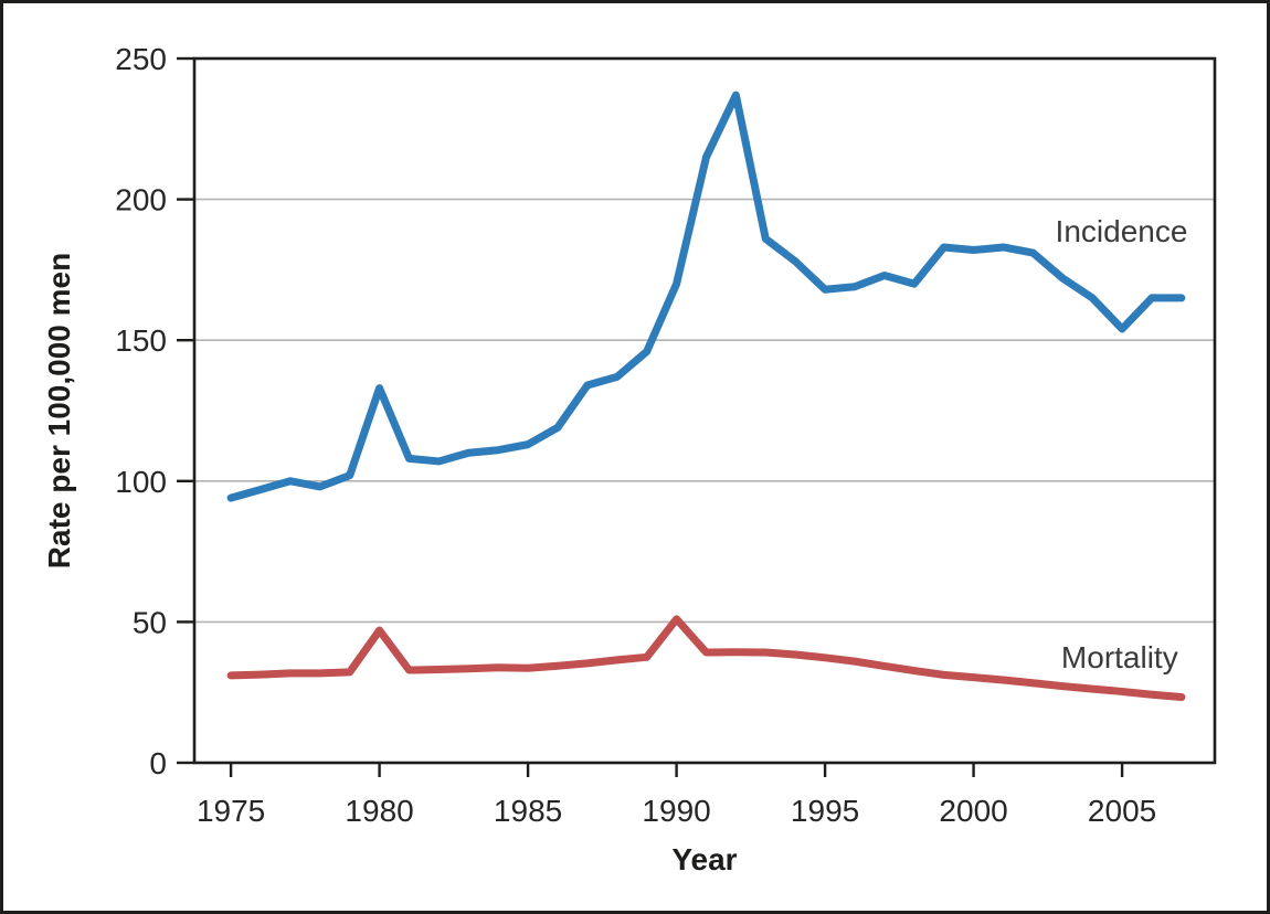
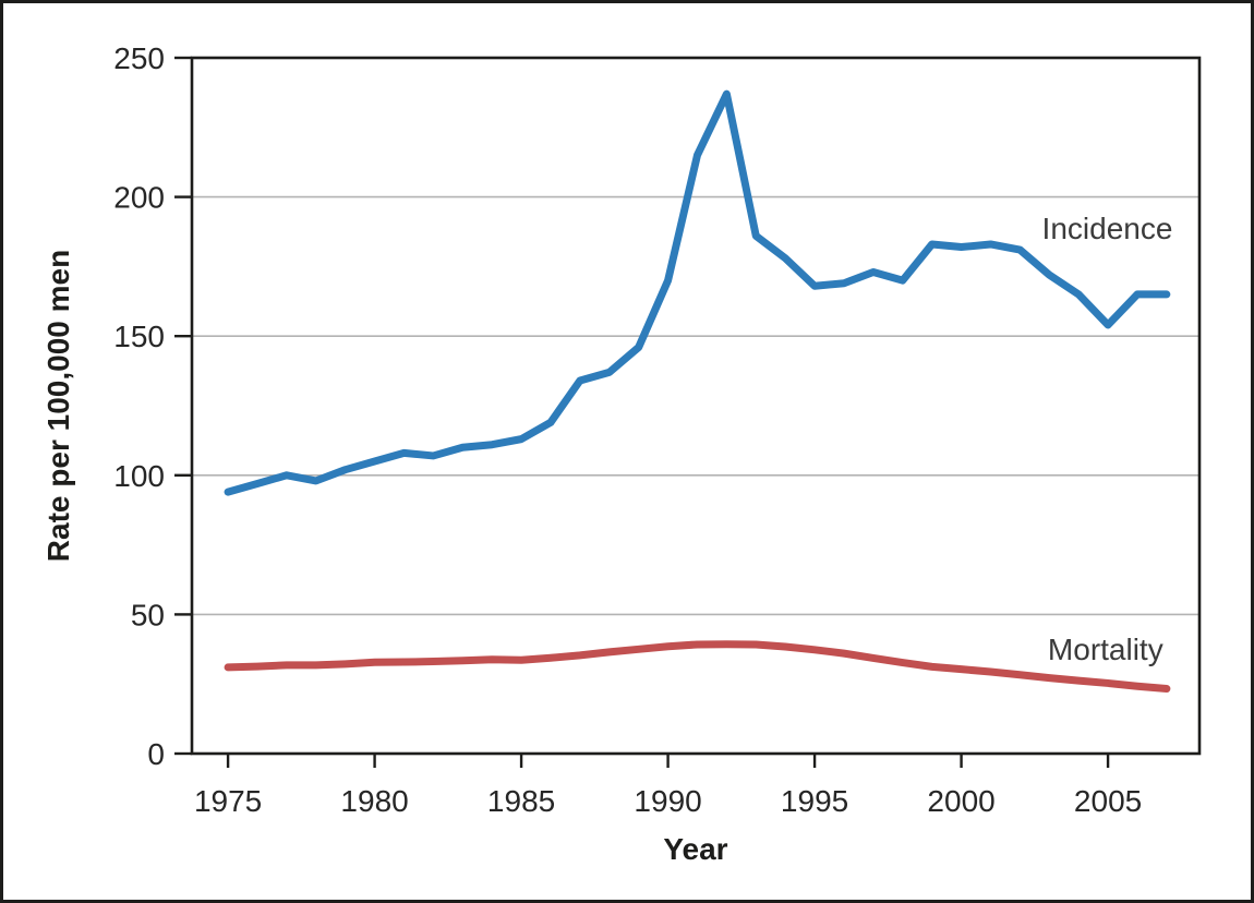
Incidence/1980: 133 -> 105
Mortality/1980: 47 -> 33
Mortality/1990: 51 -> 38
